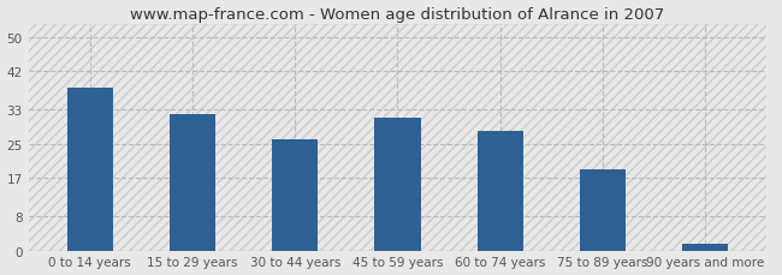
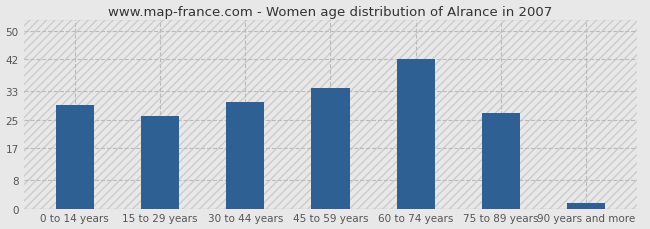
0 to 14 years: 38.0 -> 29.0
15 to 29 years: 32.0 -> 26.0
30 to 44 years: 26.0 -> 30.0
45 to 59 years: 31.0 -> 34.0
60 to 74 years: 28.0 -> 42.0
75 to 89 years: 19.0 -> 27.0
